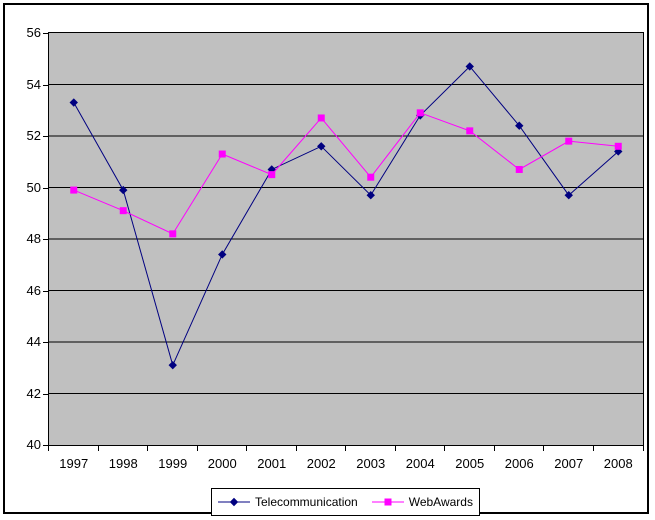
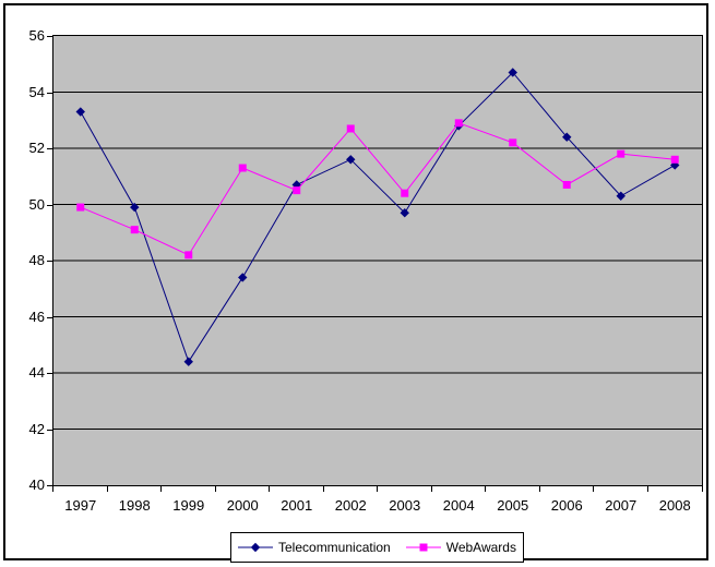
Telecommunication/1999: 43.1 -> 44.4
Telecommunication/2007: 49.7 -> 50.3
